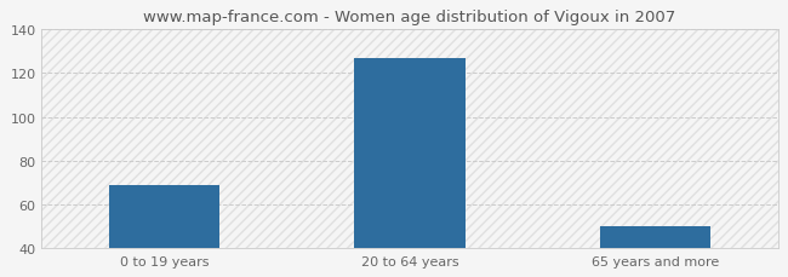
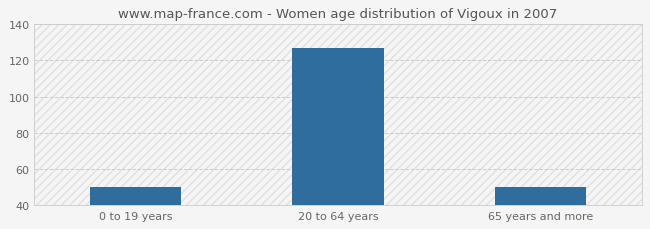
0 to 19 years: 69 -> 50
